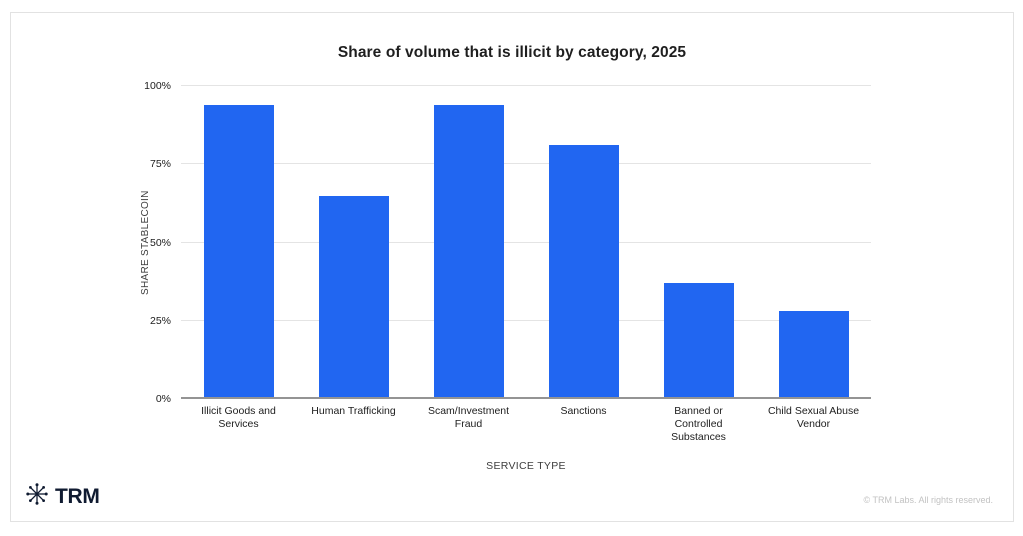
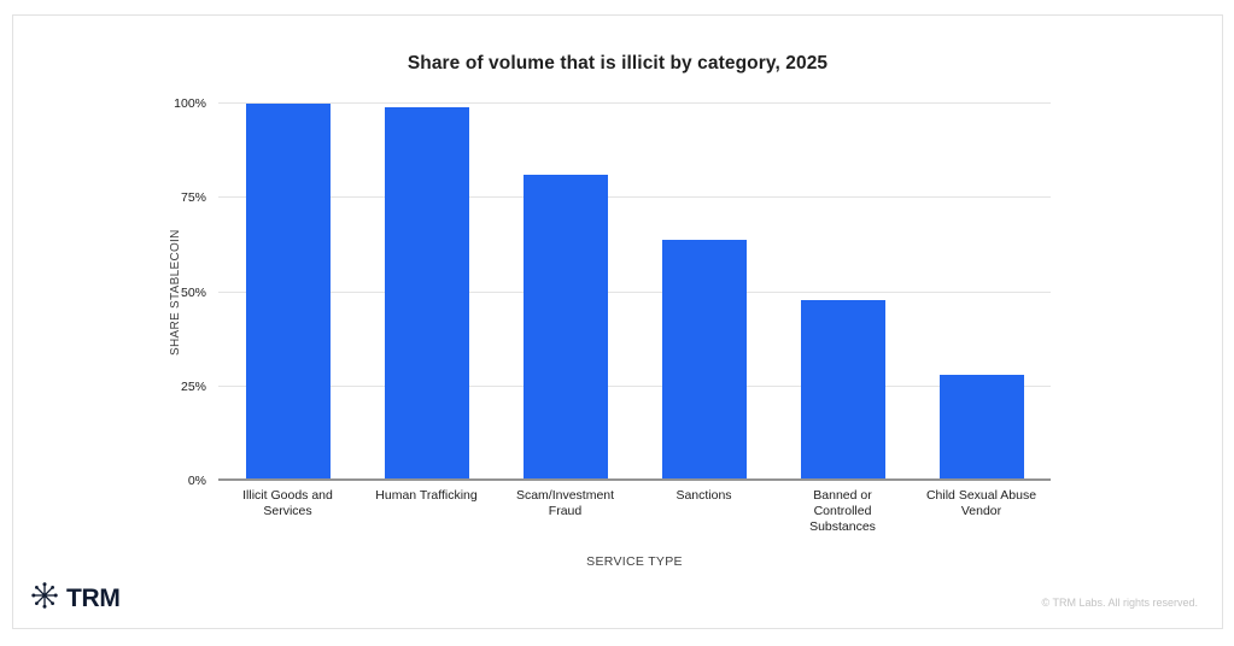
Illicit Goods and Services: 94% -> 100%
Human Trafficking: 65% -> 99%
Scam/Investment Fraud: 94% -> 81%
Sanctions: 81% -> 64%
Banned or Controlled Substances: 37% -> 48%
